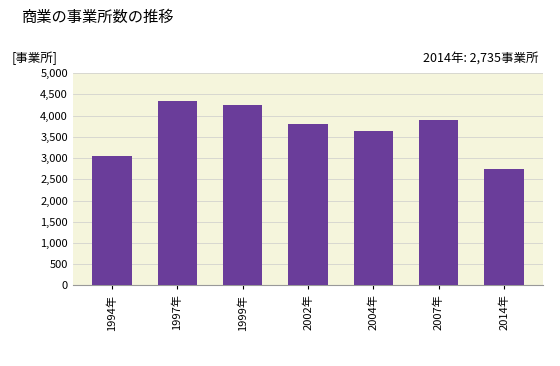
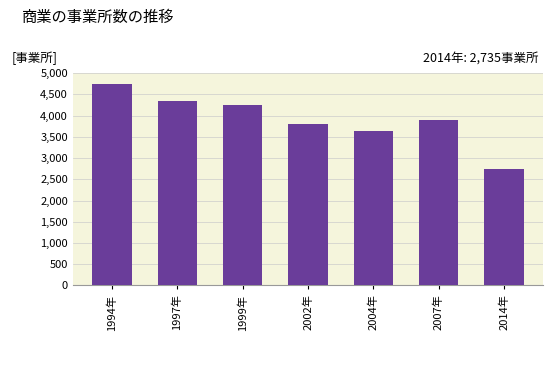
1994年: 3,050 -> 4,750
